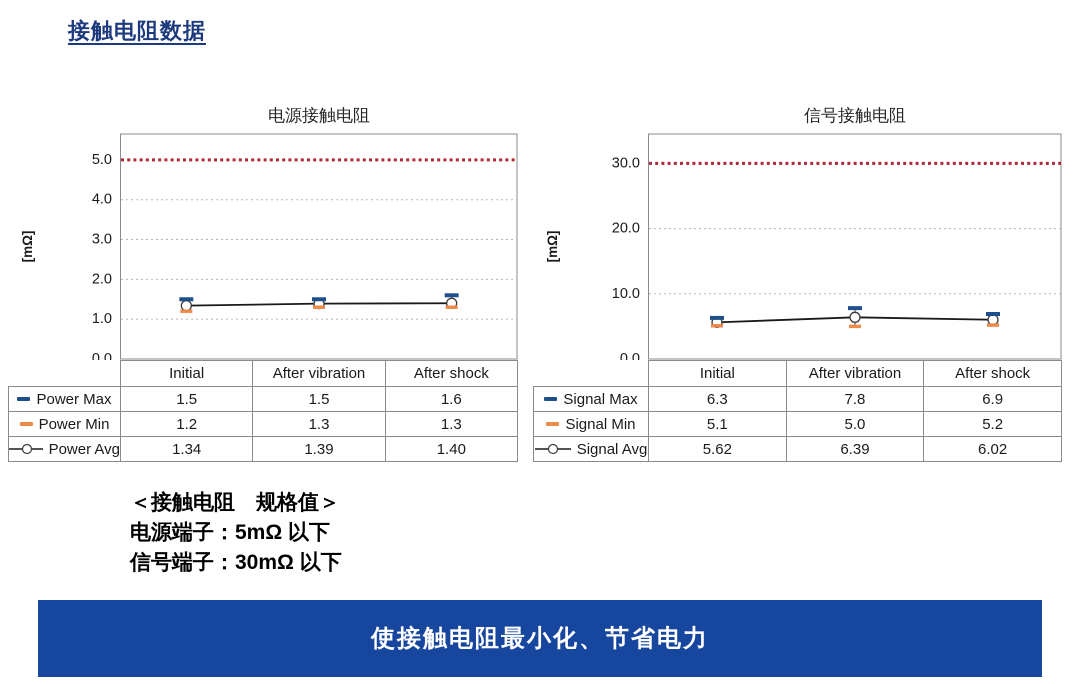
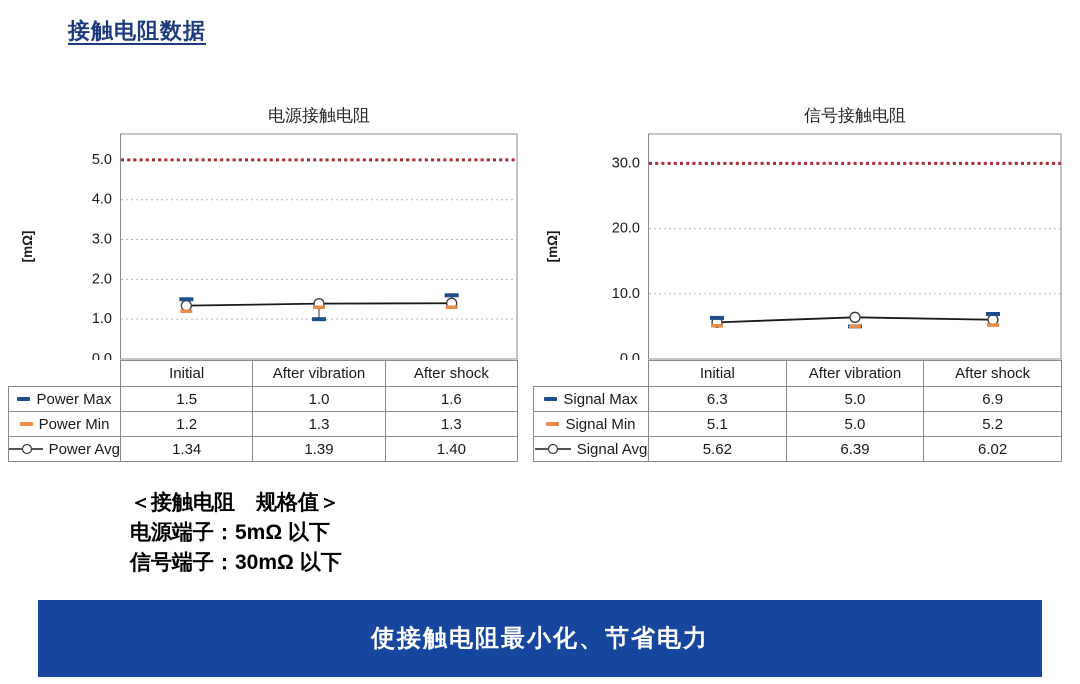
电源接触电阻/Power Max/After vibration: 1.5 -> 1.0
信号接触电阻/Signal Max/After vibration: 7.8 -> 5.0
